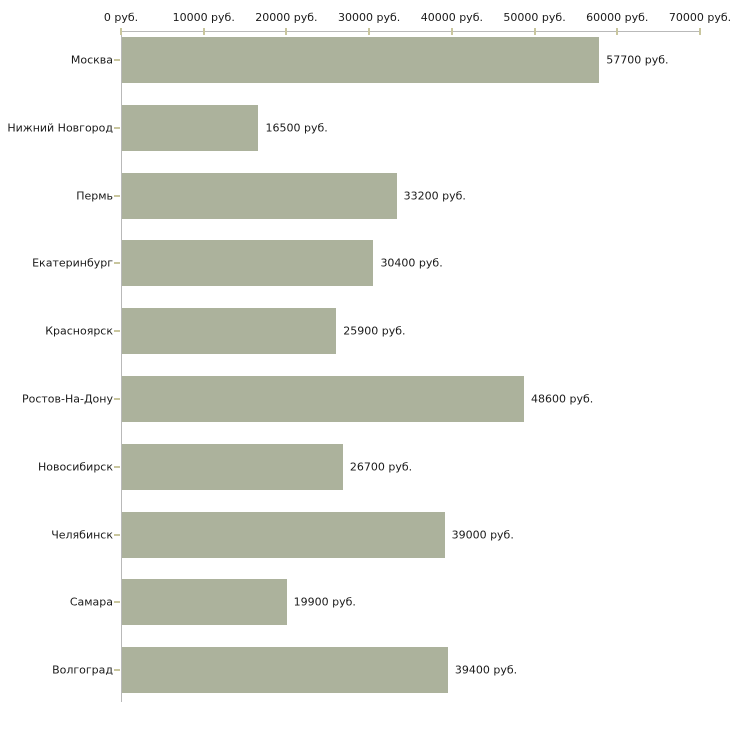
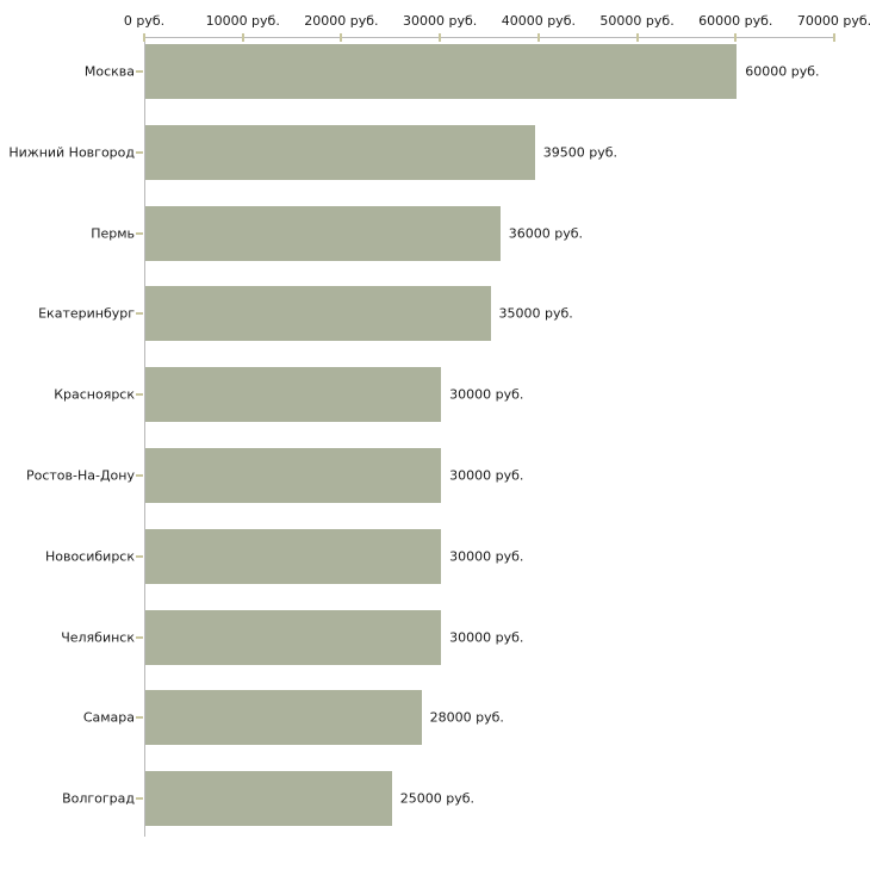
Москва: 57700 -> 60000
Нижний Новгород: 16500 -> 39500
Пермь: 33200 -> 36000
Екатеринбург: 30400 -> 35000
Красноярск: 25900 -> 30000
Ростов-На-Дону: 48600 -> 30000
Новосибирск: 26700 -> 30000
Челябинск: 39000 -> 30000
Самара: 19900 -> 28000
Волгоград: 39400 -> 25000
